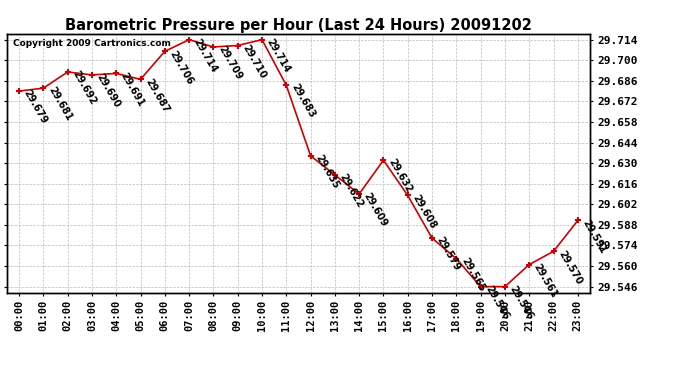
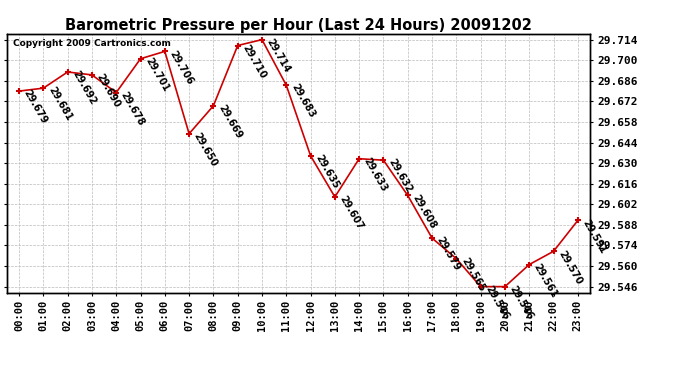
04:00: 29.691 -> 29.678
05:00: 29.687 -> 29.701
07:00: 29.714 -> 29.650
08:00: 29.709 -> 29.669
13:00: 29.622 -> 29.607
14:00: 29.609 -> 29.633
